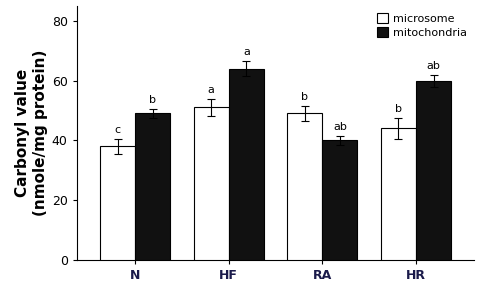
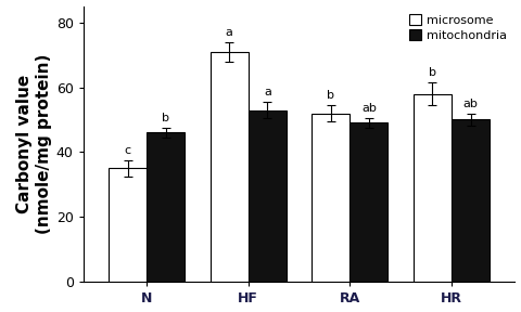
microsome/N: 38 -> 35
mitochondria/N: 49 -> 46
microsome/HF: 51 -> 71
mitochondria/HF: 64 -> 53
microsome/RA: 49 -> 52
mitochondria/RA: 40 -> 49
microsome/HR: 44 -> 58
mitochondria/HR: 60 -> 50
